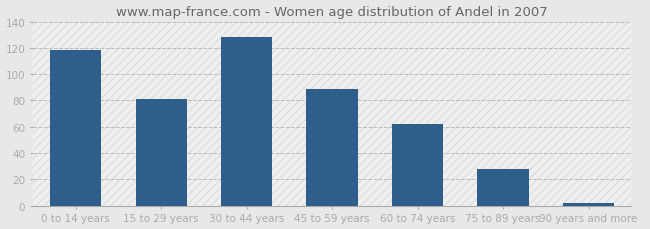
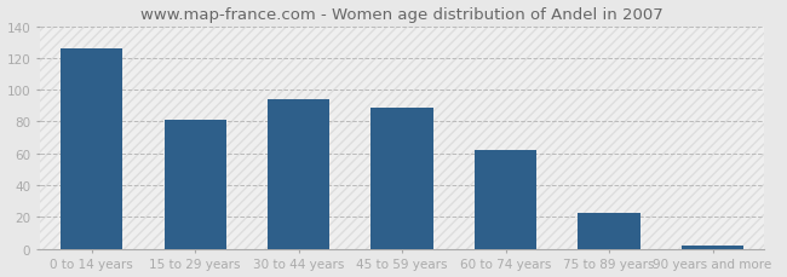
0 to 14 years: 118 -> 126
30 to 44 years: 128 -> 94
75 to 89 years: 28 -> 23
